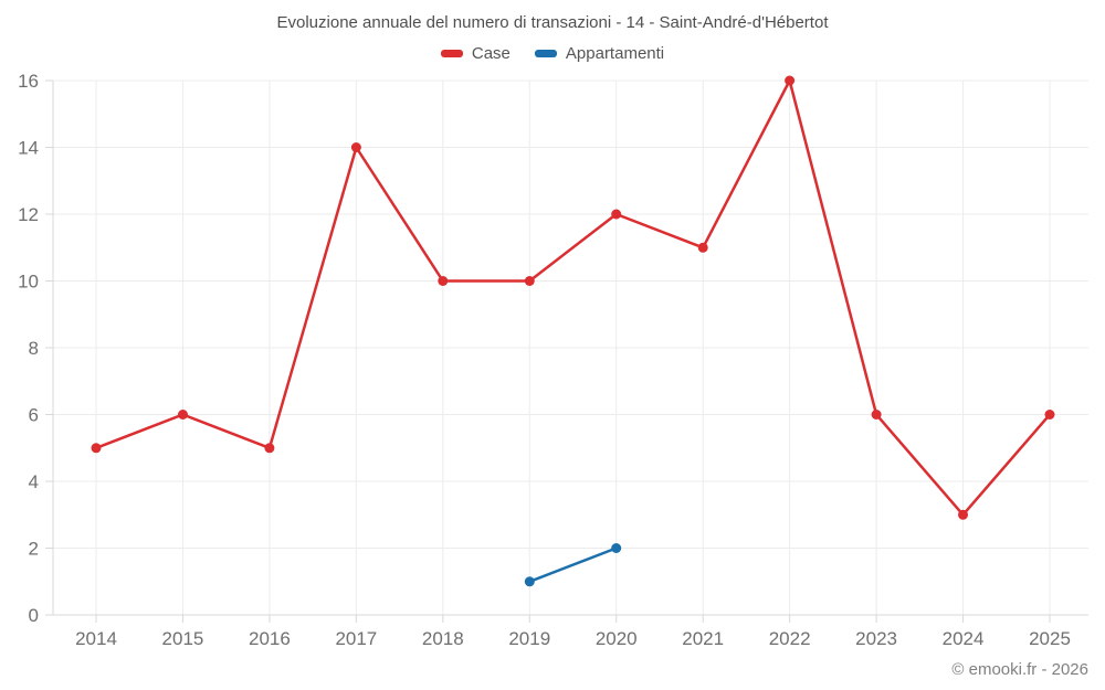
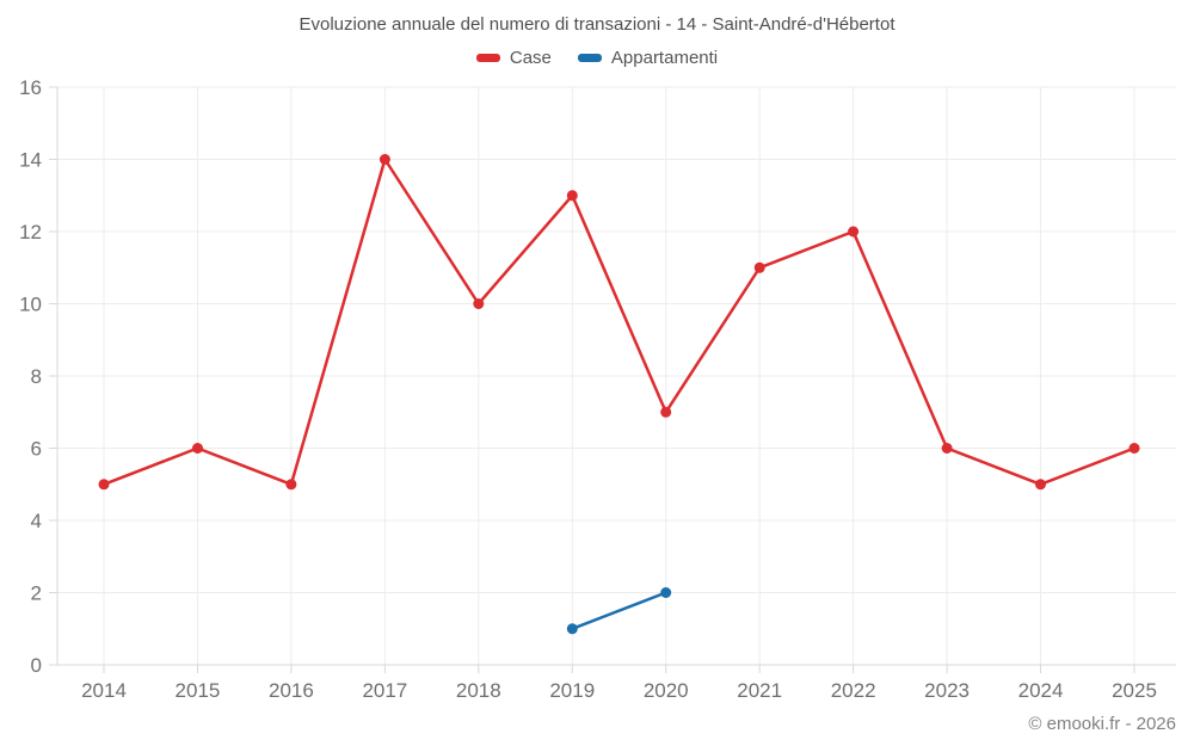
Case/2019: 10 -> 13
Case/2020: 12 -> 7
Case/2022: 16 -> 12
Case/2024: 3 -> 5
